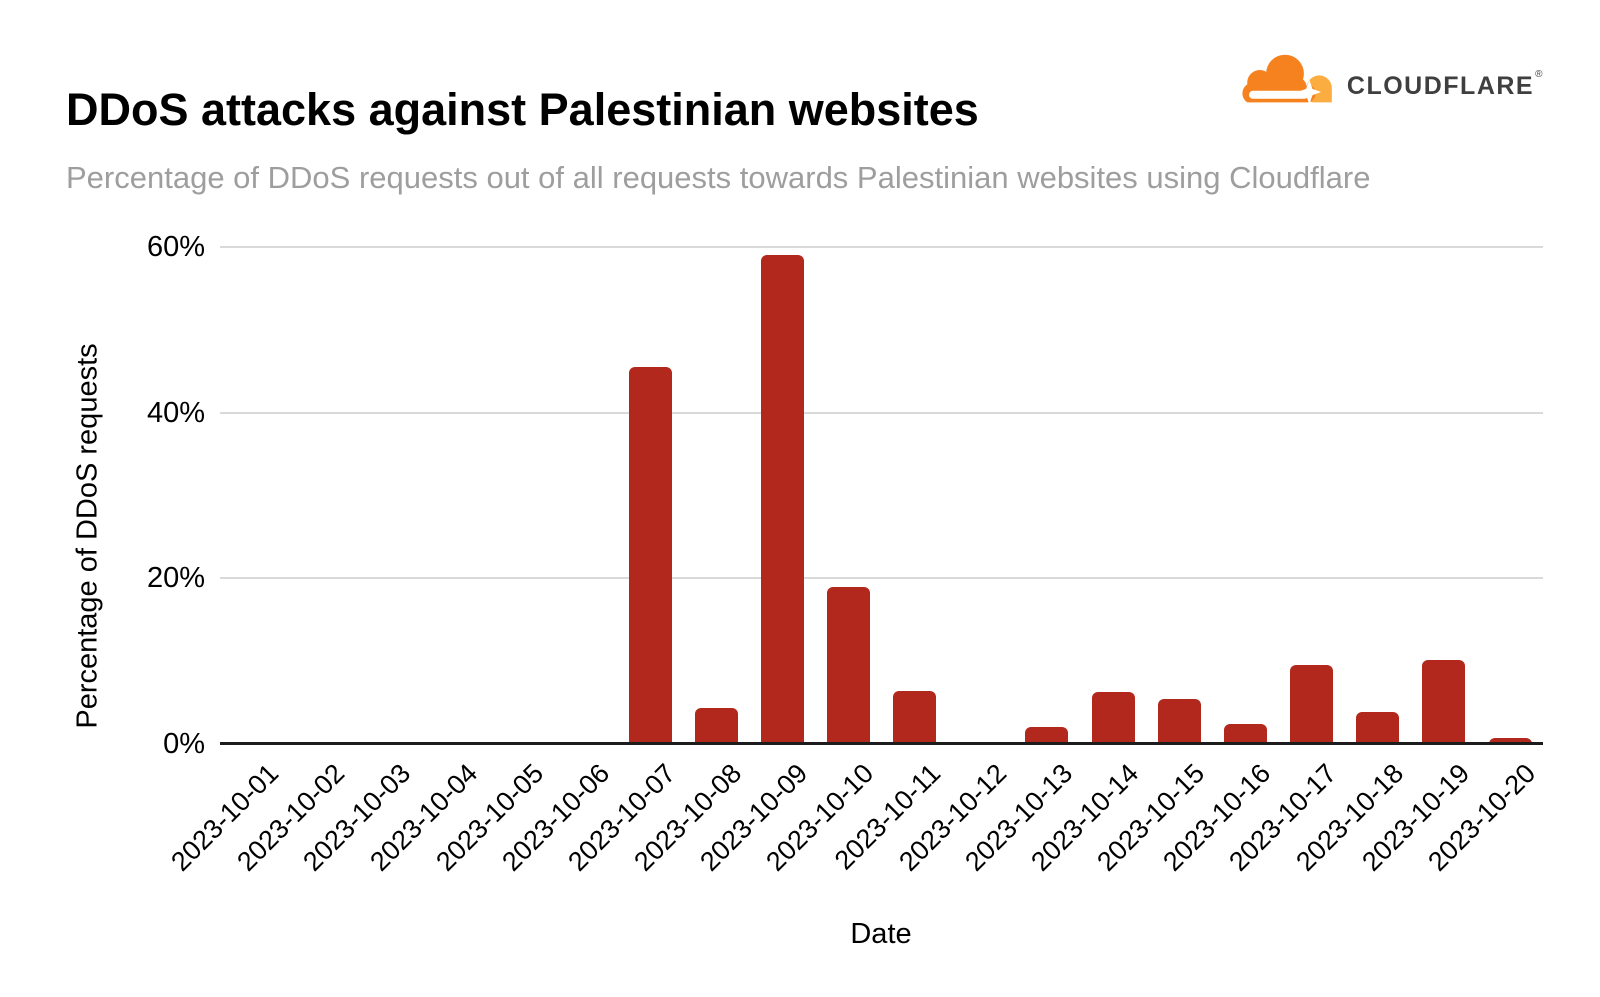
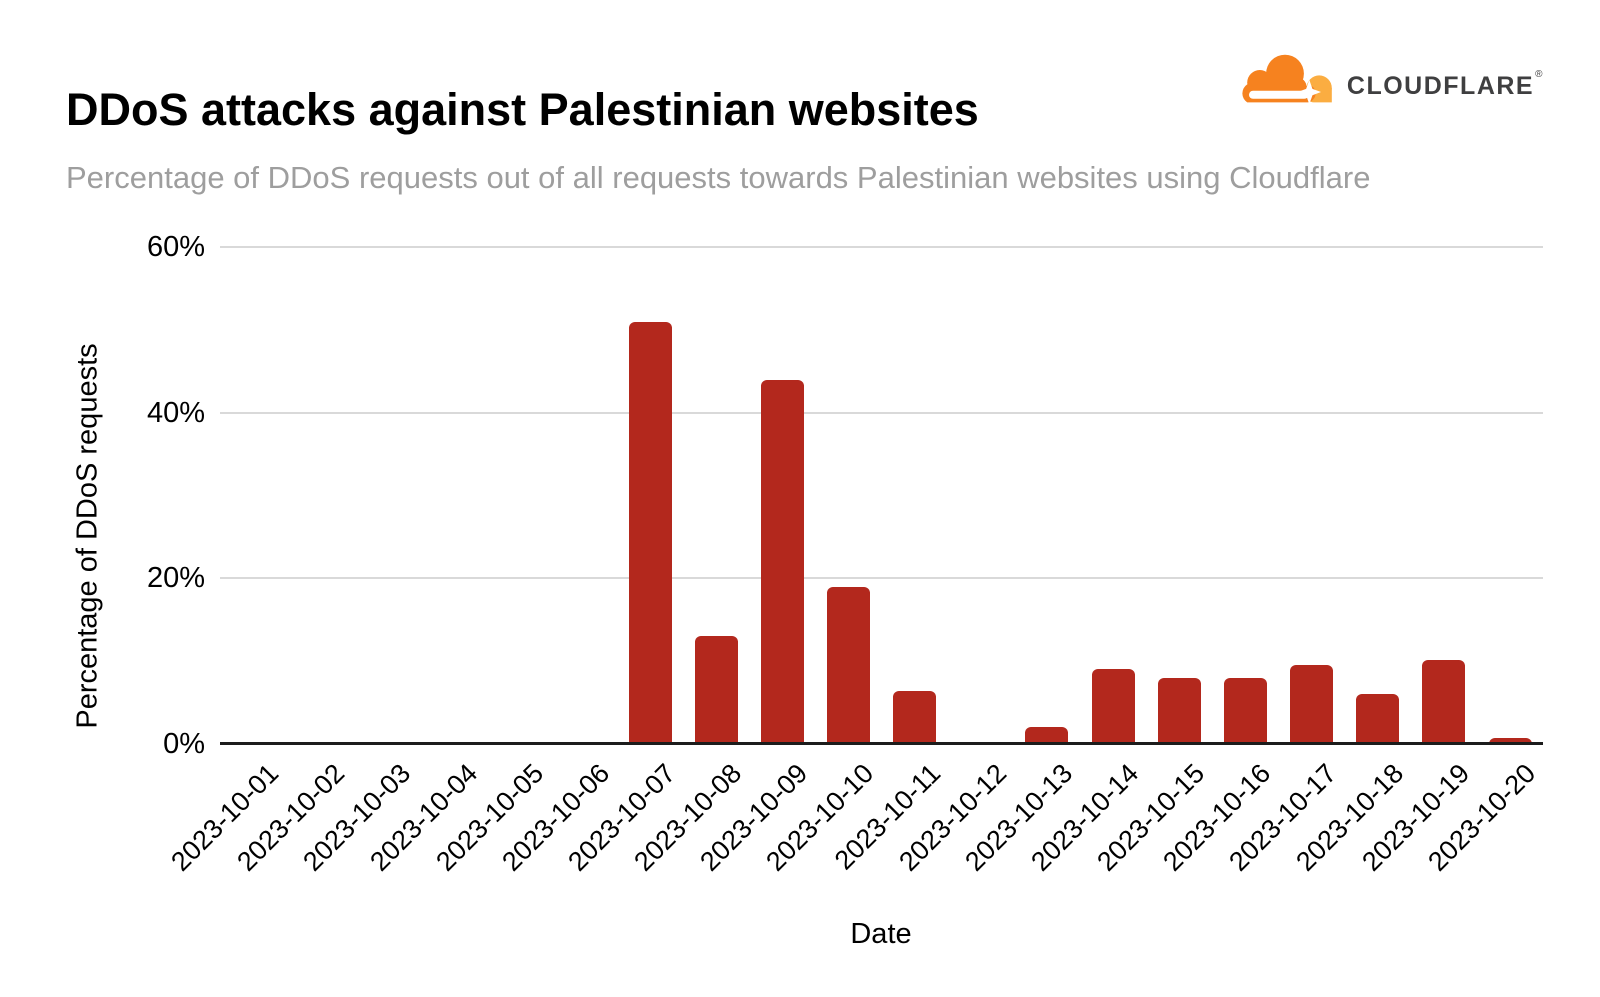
2023-10-07: 46% -> 51%
2023-10-08: 4% -> 13%
2023-10-09: 59% -> 44%
2023-10-14: 6% -> 9%
2023-10-15: 5% -> 8%
2023-10-16: 2% -> 8%
2023-10-18: 4% -> 6%
